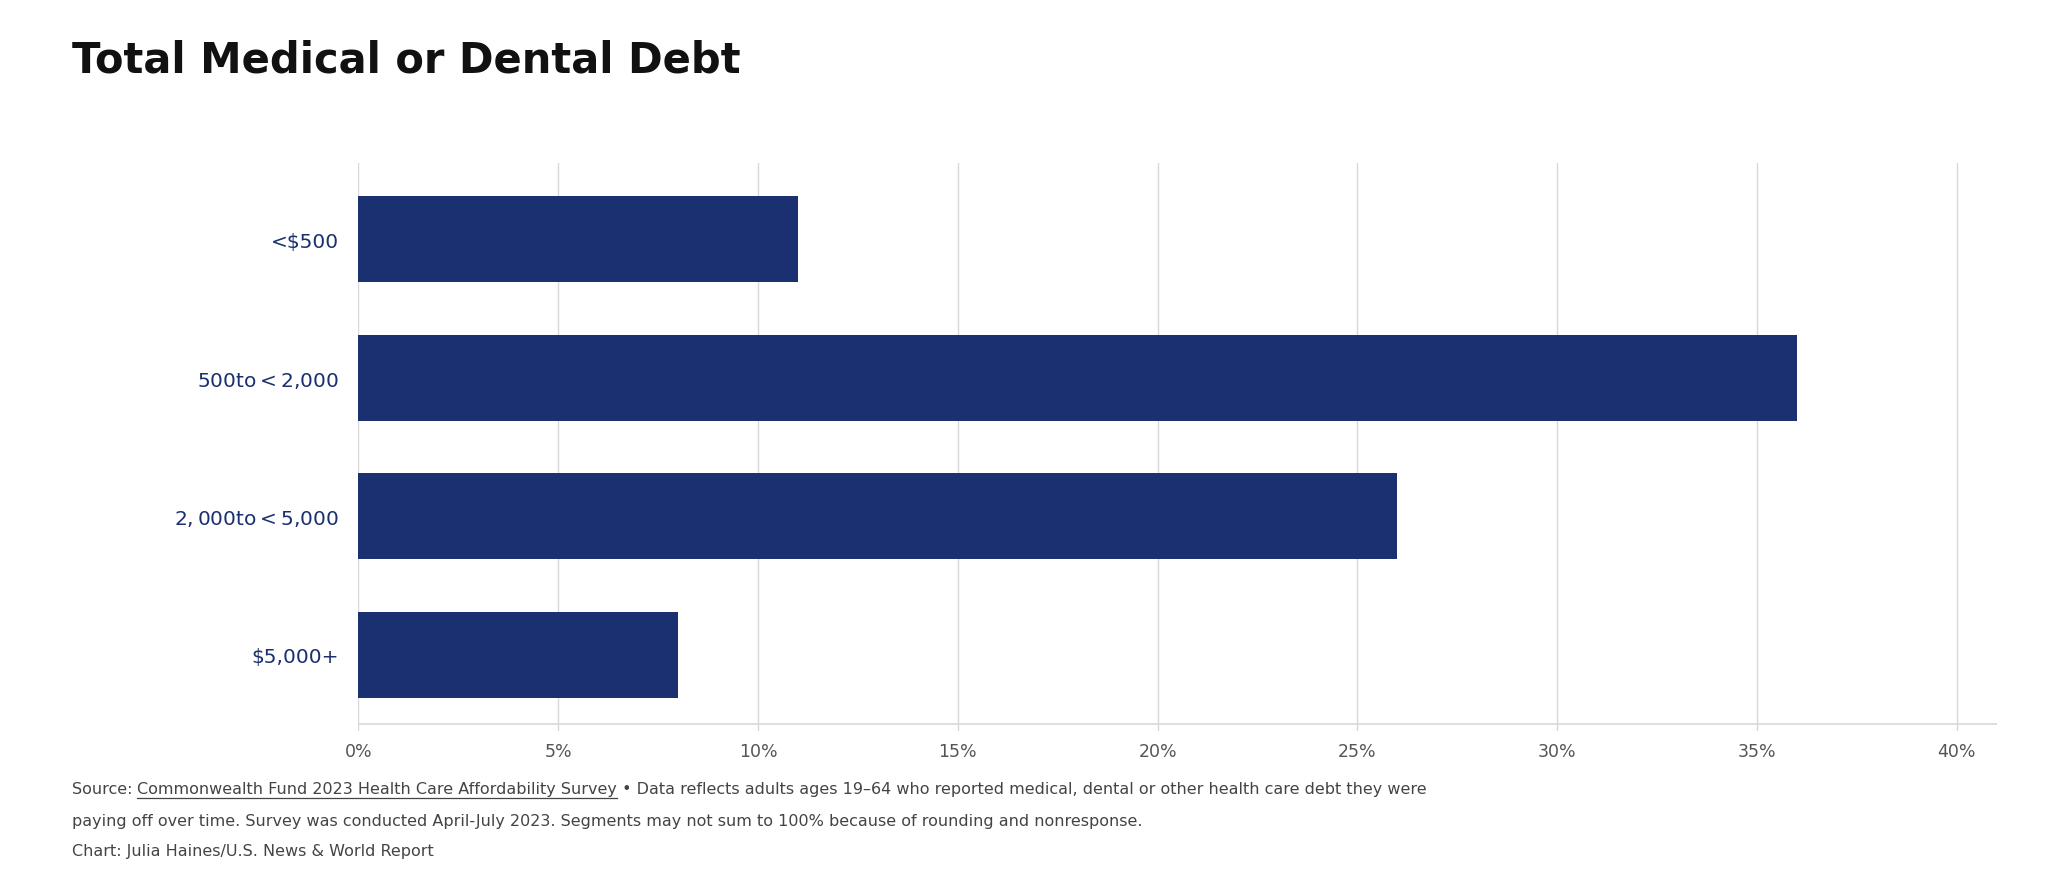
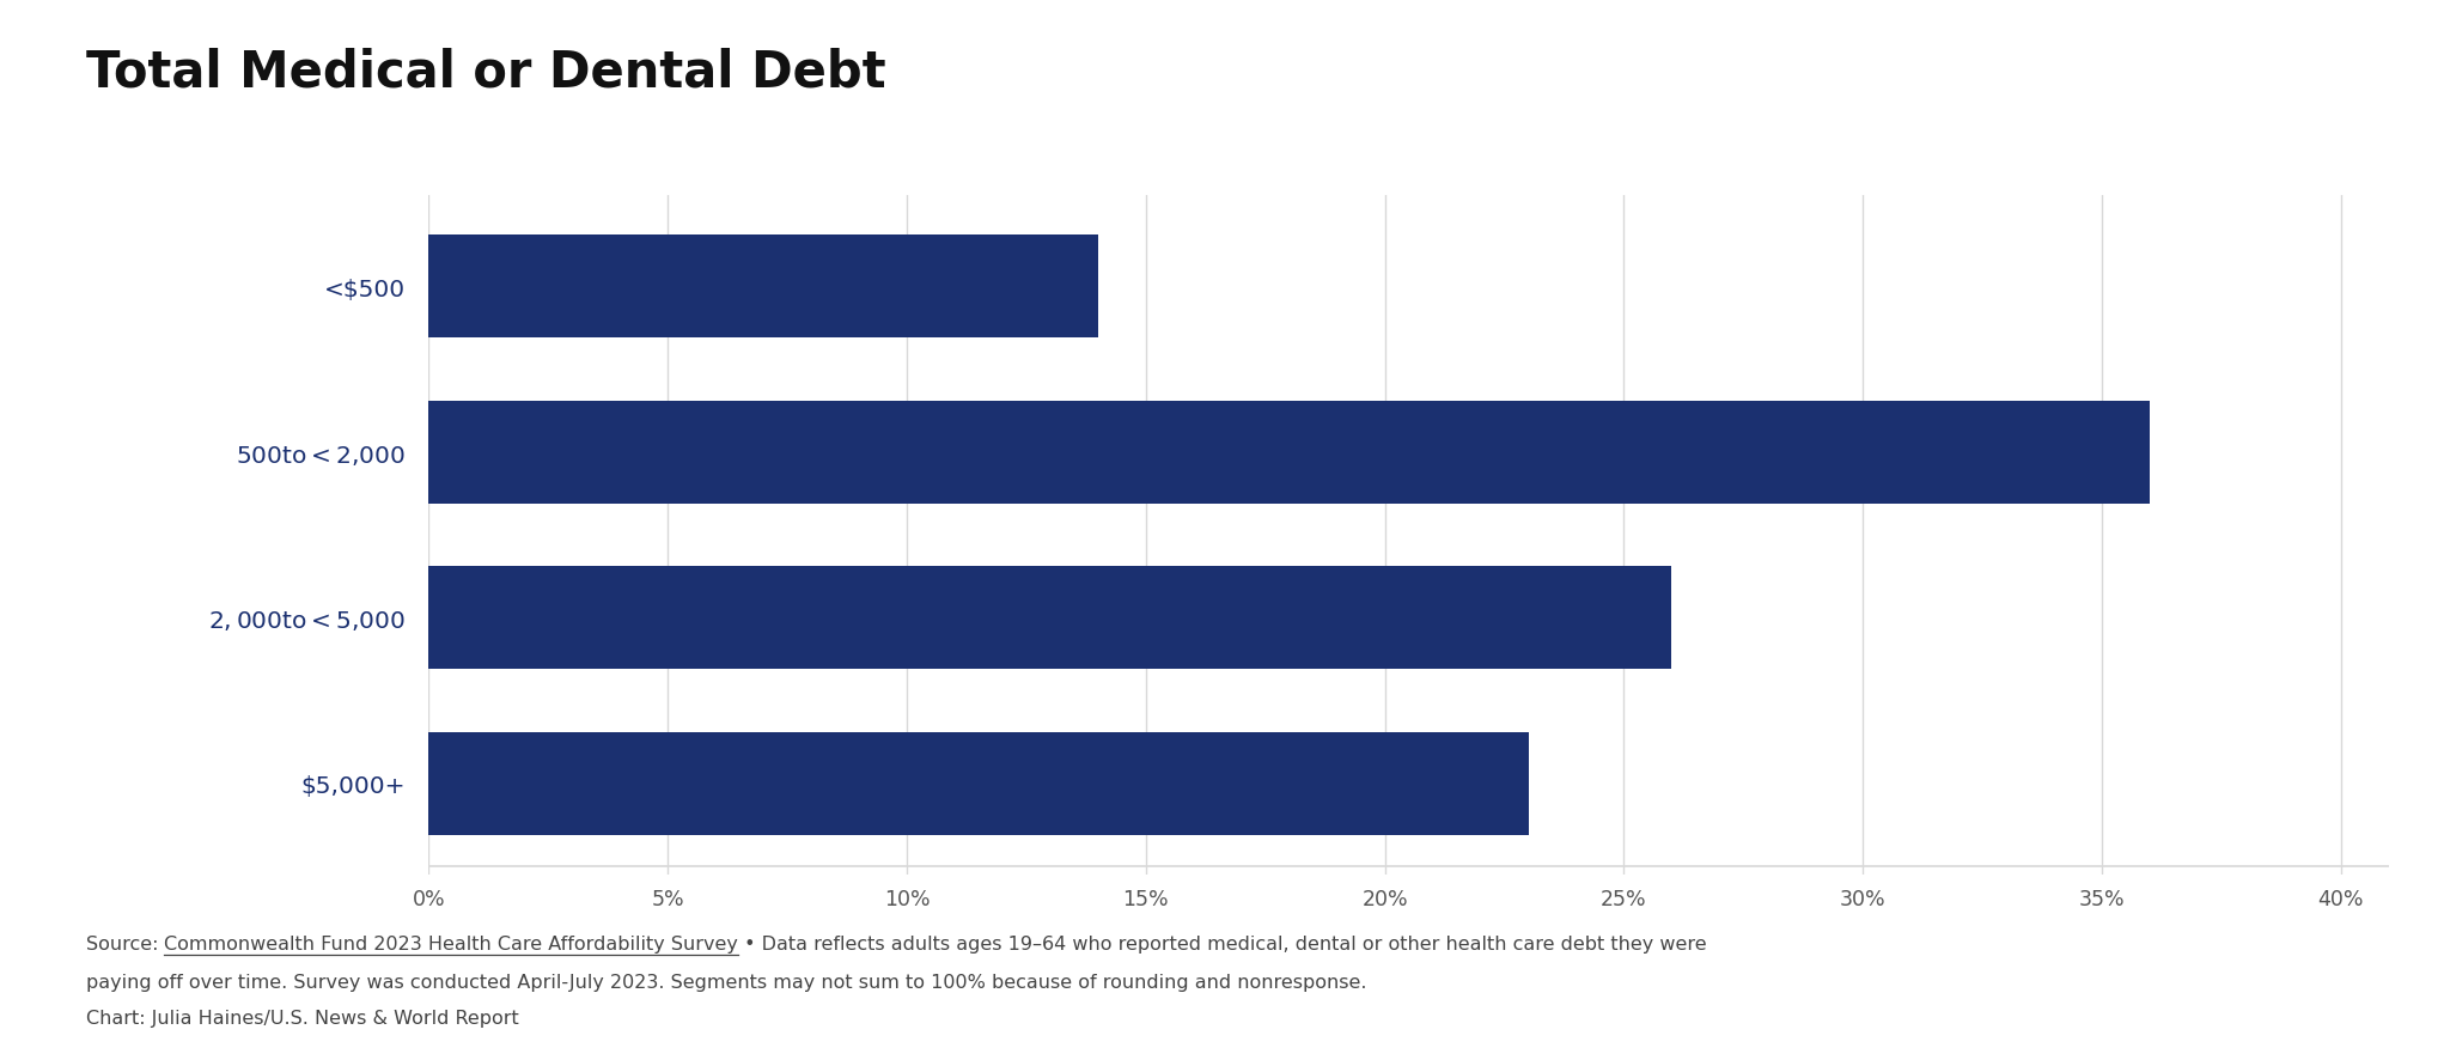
<$500: 11% -> 14%
$5,000+: 8% -> 23%
